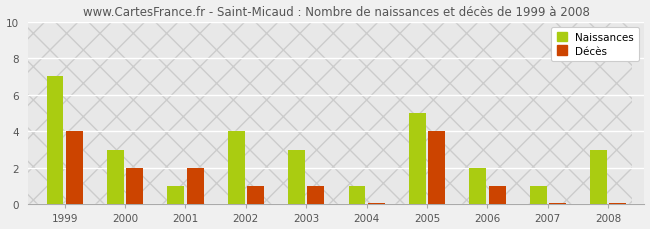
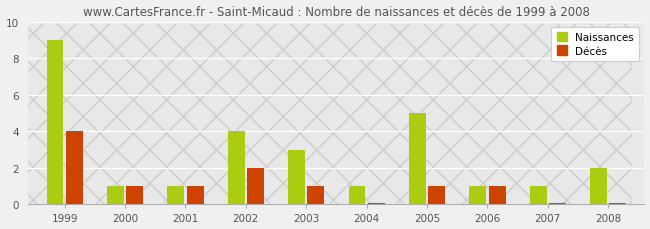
Naissances/1999: 7 -> 9
Naissances/2000: 3 -> 1
Décès/2000: 2.0 -> 1.0
Décès/2001: 2.0 -> 1.0
Décès/2002: 1.0 -> 2.0
Décès/2005: 4.0 -> 1.0
Naissances/2006: 2 -> 1
Naissances/2008: 3 -> 2
